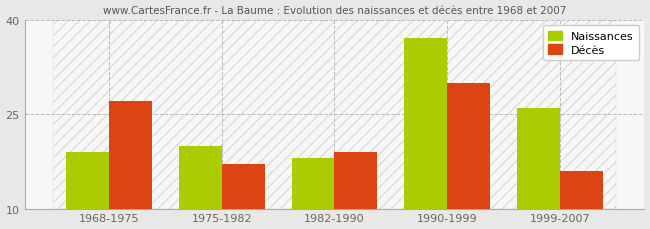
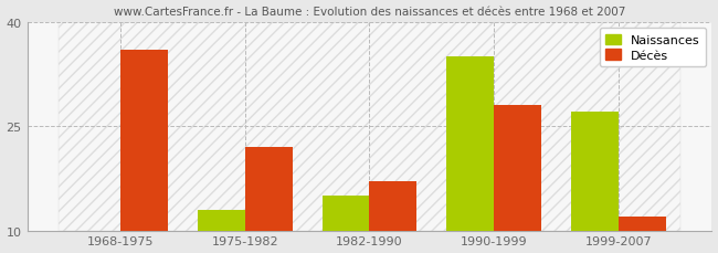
Naissances/1968-1975: 19 -> 10
Décès/1968-1975: 27 -> 36
Naissances/1975-1982: 20 -> 13
Décès/1975-1982: 17 -> 22
Naissances/1982-1990: 18 -> 15
Décès/1982-1990: 19 -> 17
Naissances/1990-1999: 37 -> 35
Décès/1990-1999: 30 -> 28
Naissances/1999-2007: 26 -> 27
Décès/1999-2007: 16 -> 12
